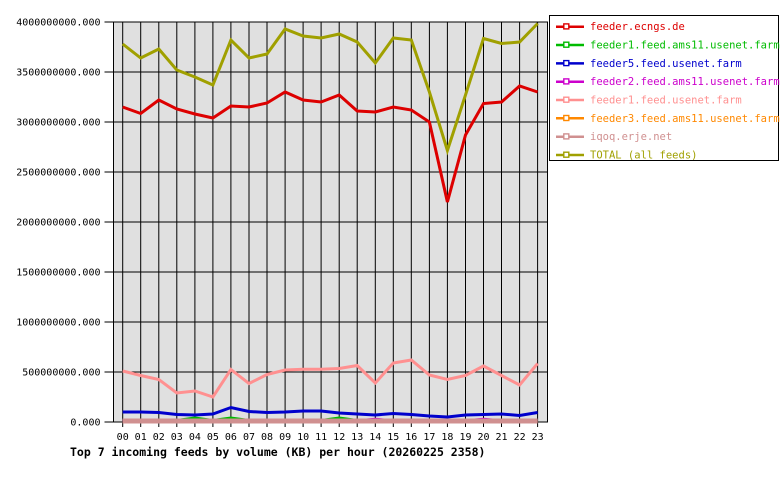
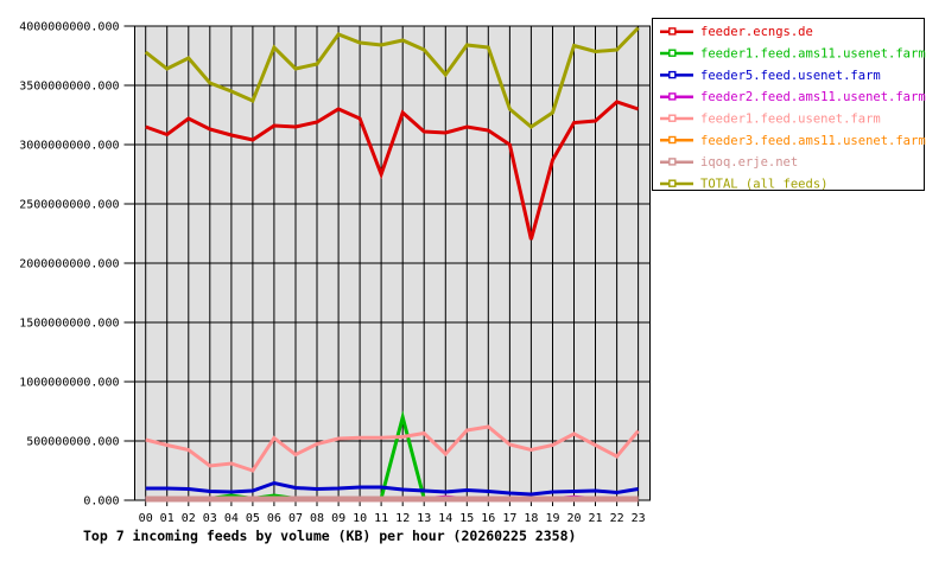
feeder.ecngs.de/11: 3200000000 -> 2750000000
feeder1.feed.ams11.usenet.farm/12: 40000000 -> 700000000
TOTAL (all feeds)/18: 2720000000 -> 3150000000
